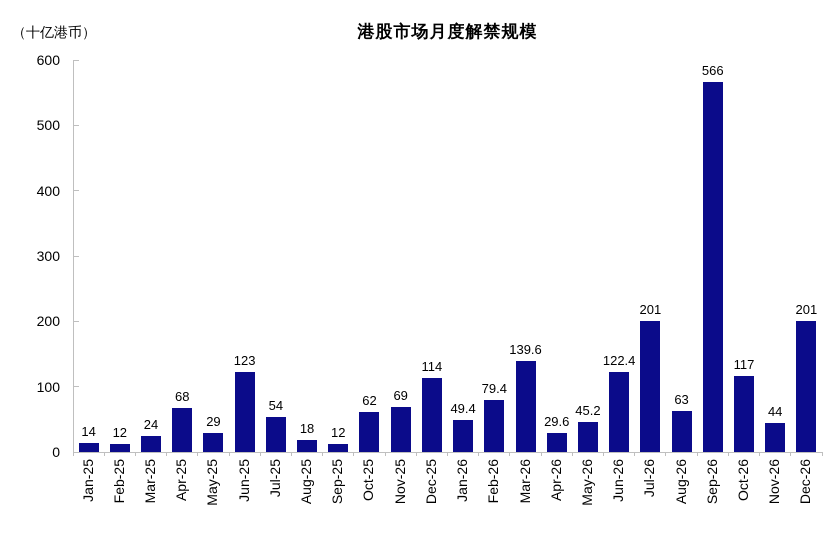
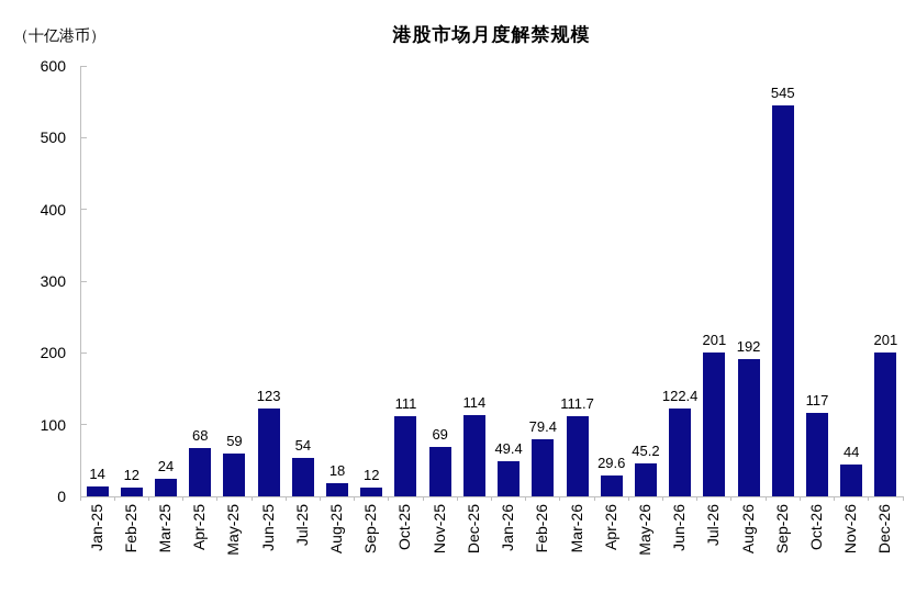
May-25: 29 -> 59
Oct-25: 62 -> 111
Mar-26: 139.6 -> 111.7
Aug-26: 63 -> 192
Sep-26: 566 -> 545
